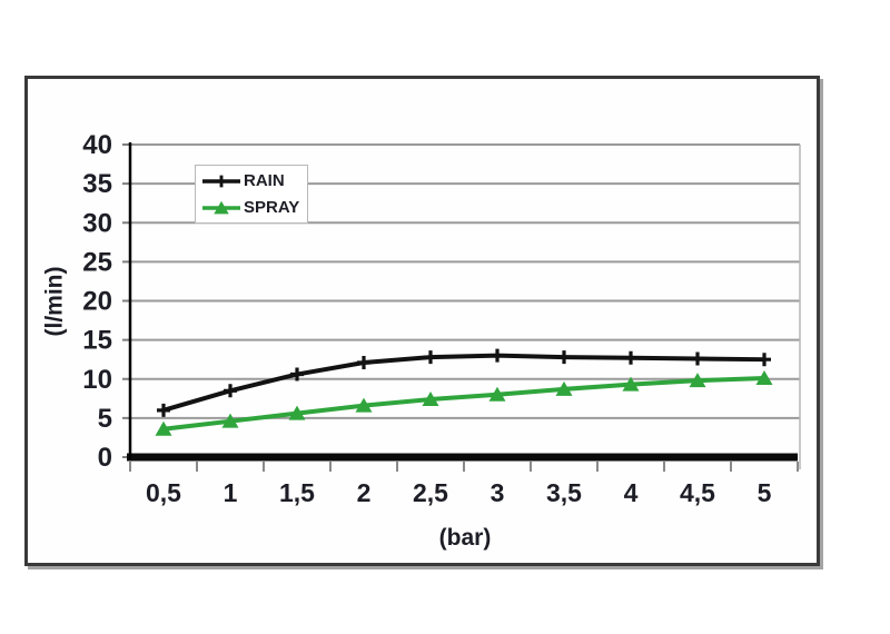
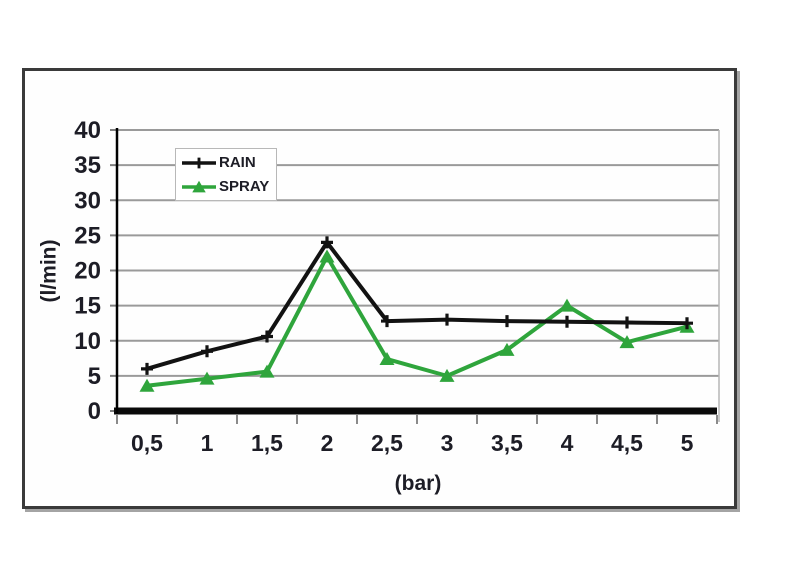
RAIN/2: 12 -> 24
SPRAY/2: 7 -> 22
SPRAY/3: 8 -> 5
SPRAY/4: 9 -> 15
SPRAY/5: 10 -> 12
